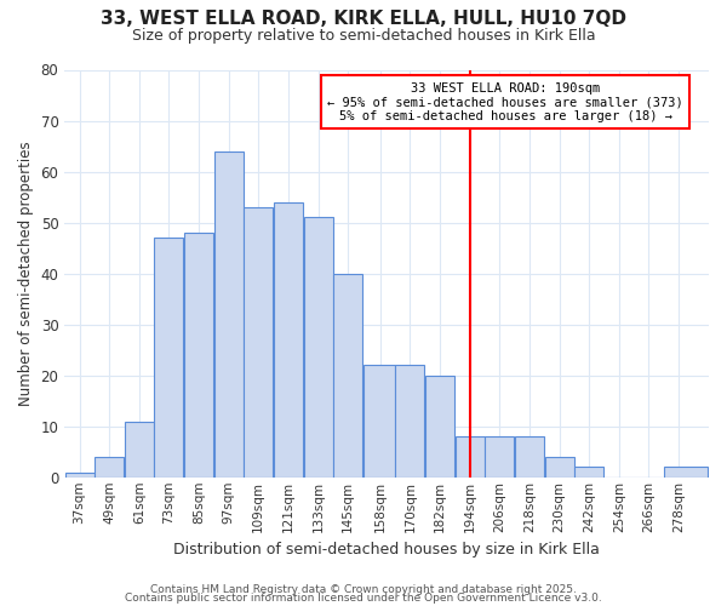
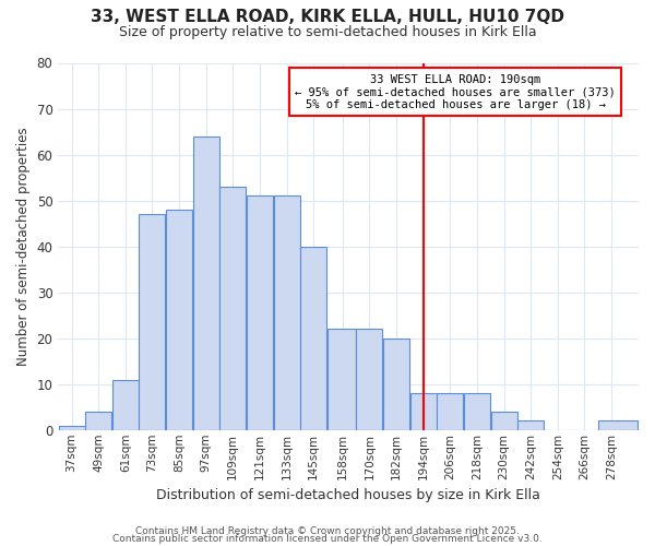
121sqm: 54 -> 51
